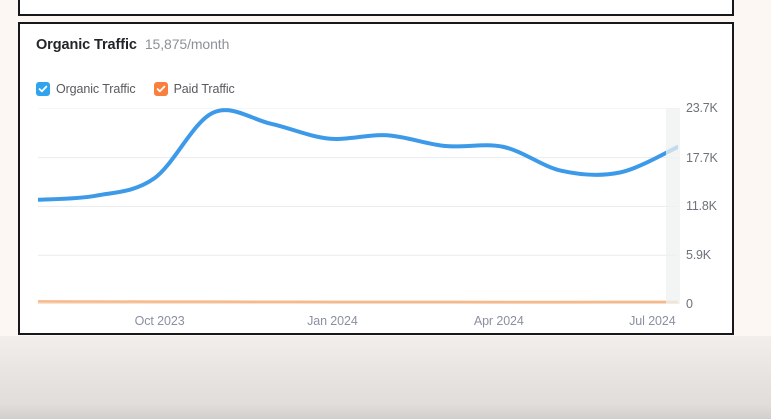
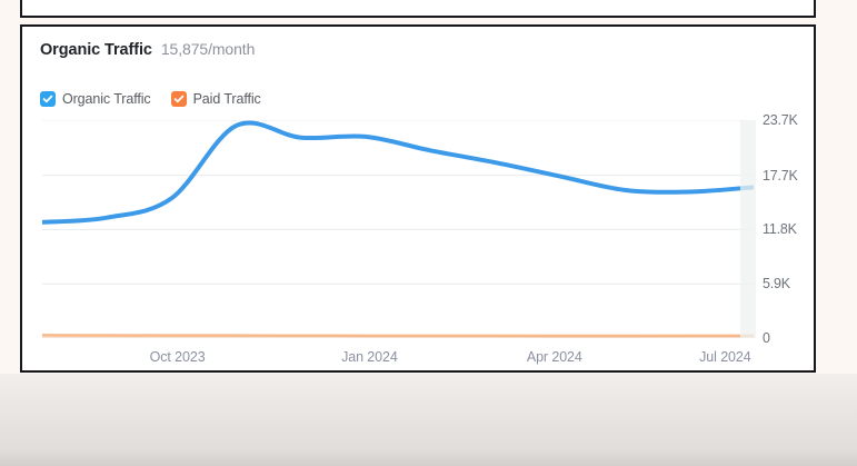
Organic Traffic/Jan 2024: 20K -> 22K
Organic Traffic/Apr 2024: 19K -> 18K
Organic Traffic/Jul 2024: 19K -> 16K
